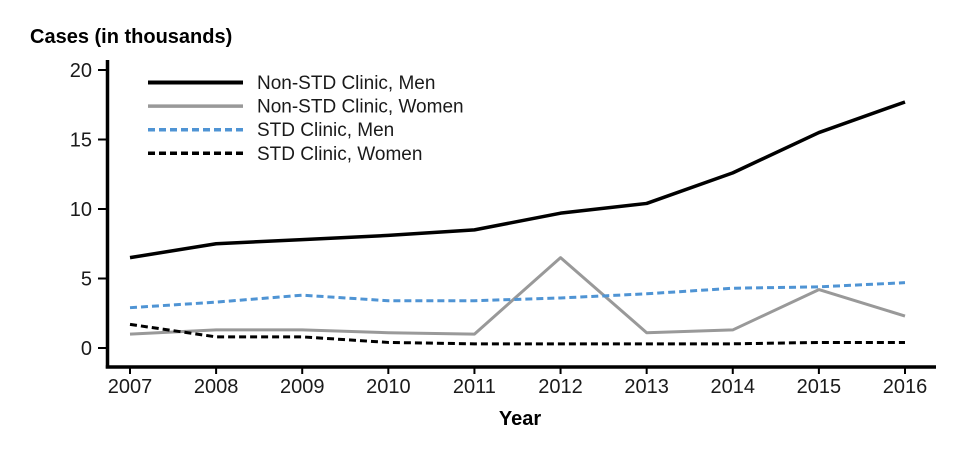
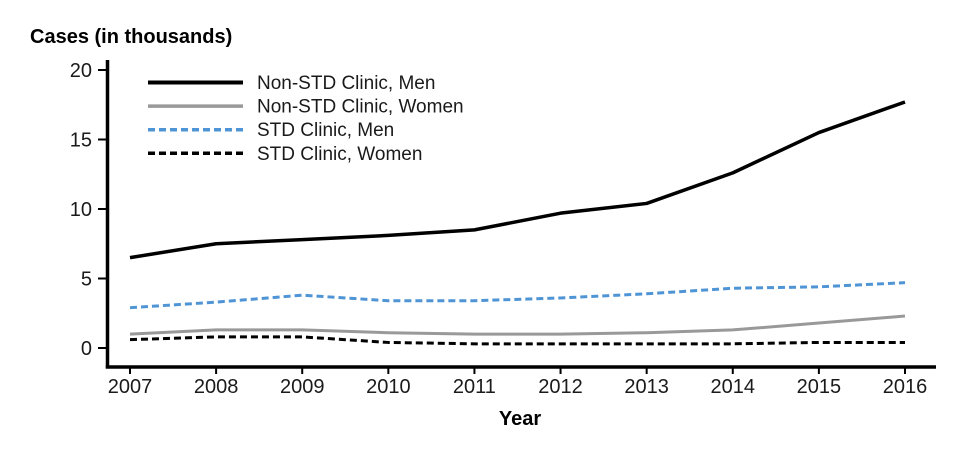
STD Clinic, Women/2007: 1.7 -> 0.6
Non-STD Clinic, Women/2012: 6.5 -> 1.0
Non-STD Clinic, Women/2015: 4.2 -> 1.8
